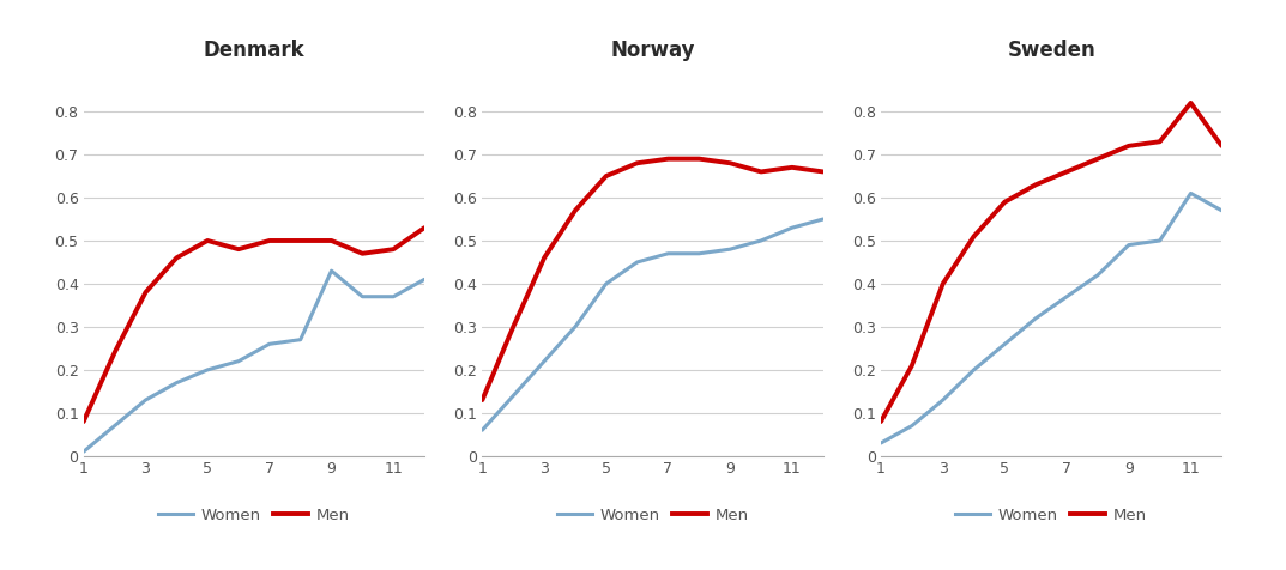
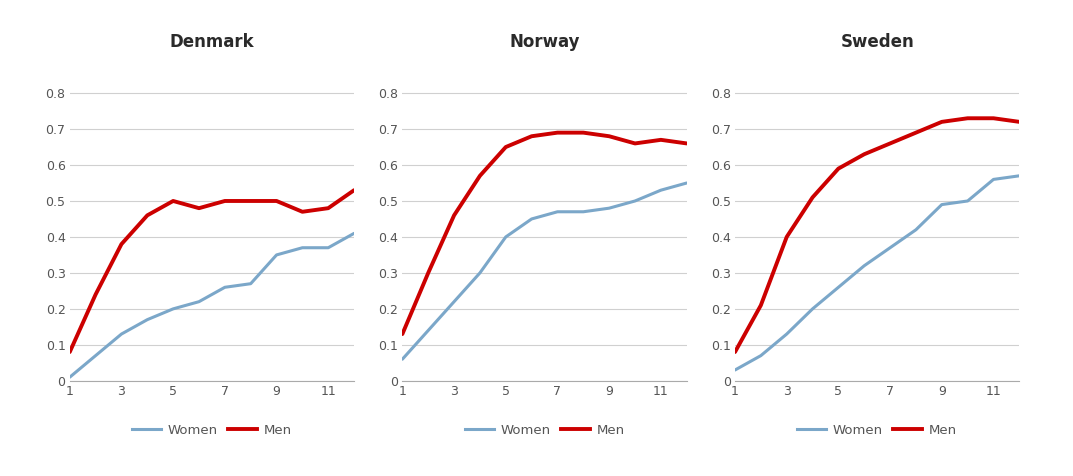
Denmark/Women/9: 0.43 -> 0.35
Sweden/Women/11: 0.61 -> 0.56
Sweden/Men/11: 0.82 -> 0.73
